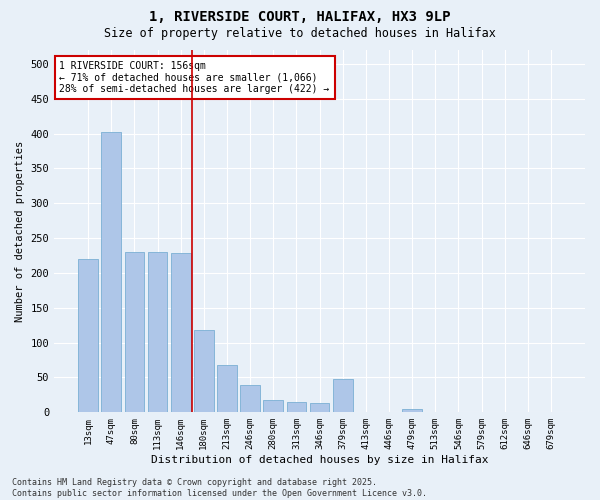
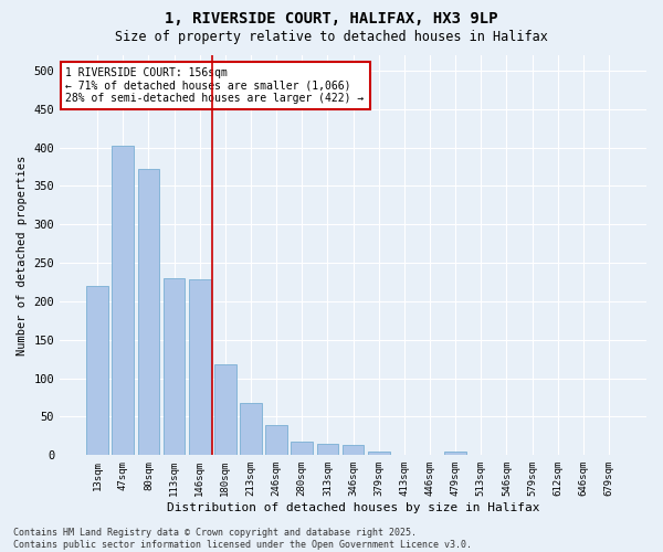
80sqm: 230 -> 372
379sqm: 48 -> 5
